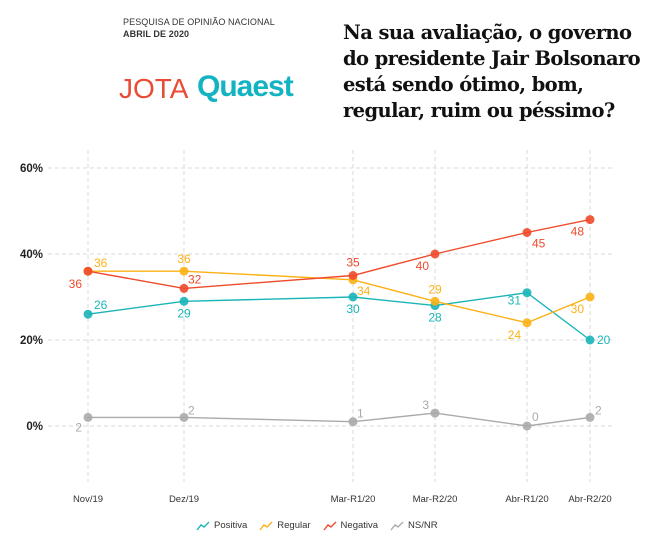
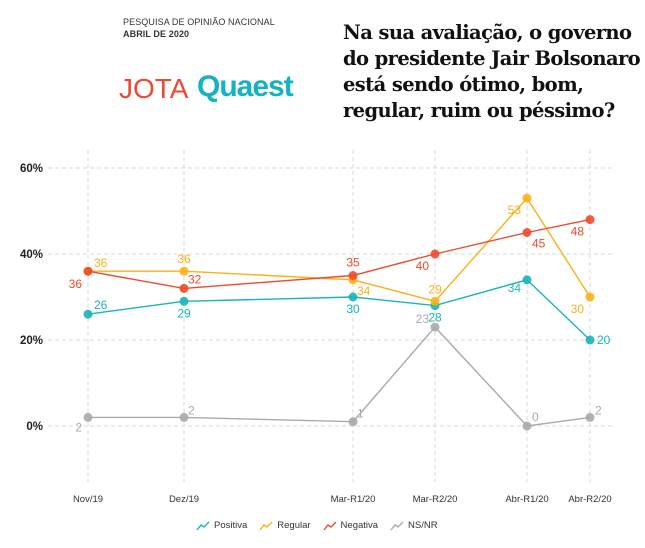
NS/NR/Mar-R2/20: 3 -> 23
Positiva/Abr-R1/20: 31 -> 34
Regular/Abr-R1/20: 24 -> 53
